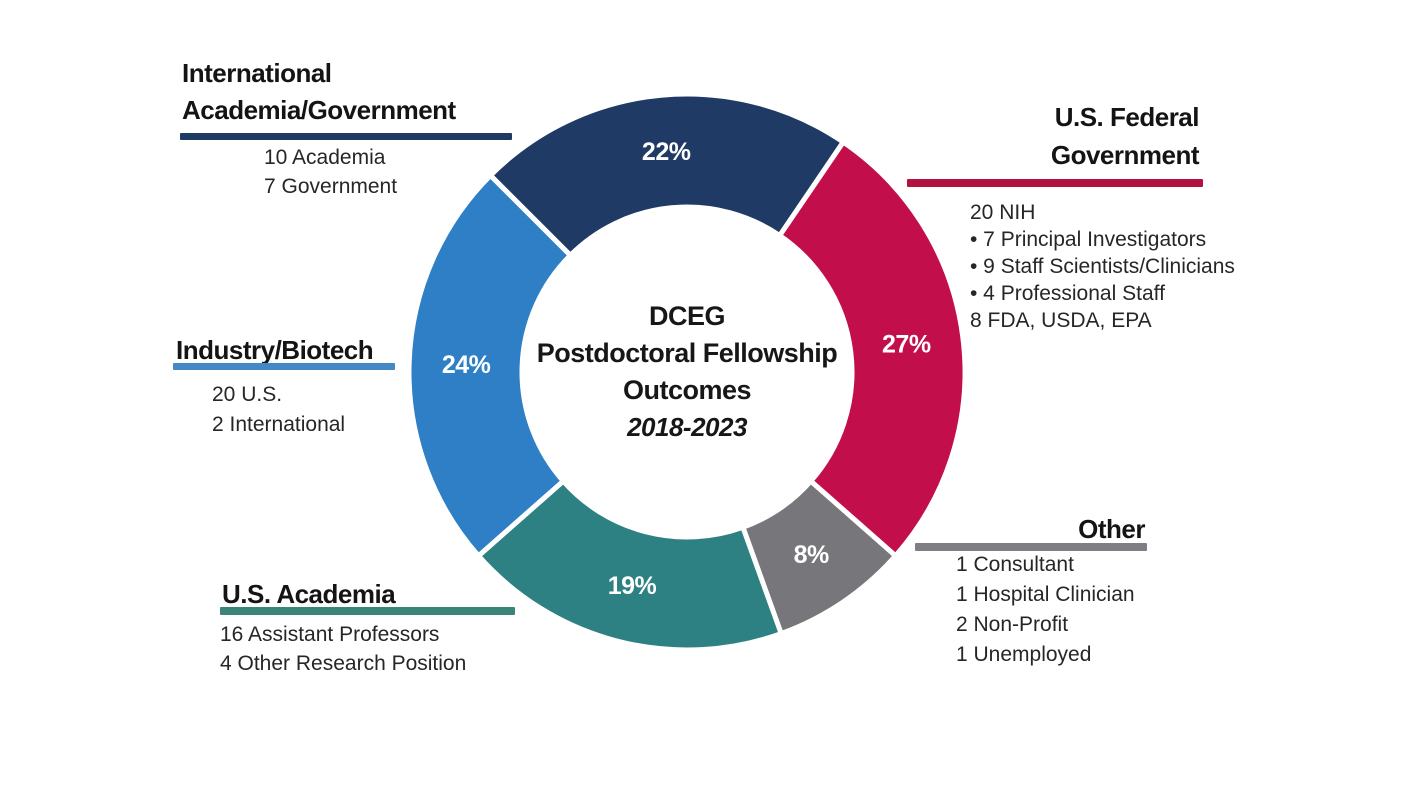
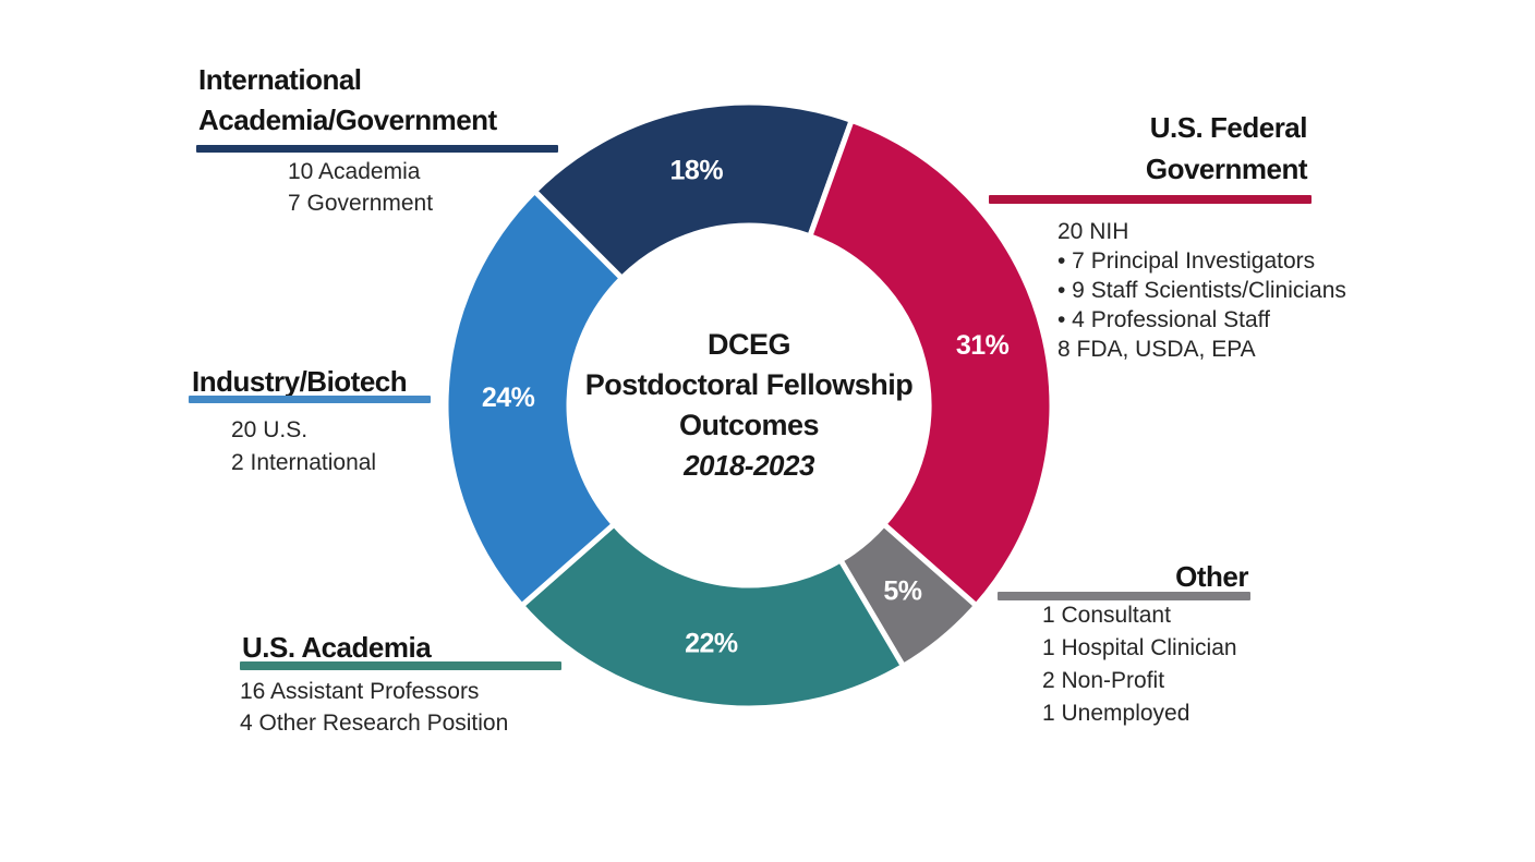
International Academia/Government: 22% -> 18%
U.S. Federal Government: 27% -> 31%
Other: 8% -> 5%
U.S. Academia: 19% -> 22%
